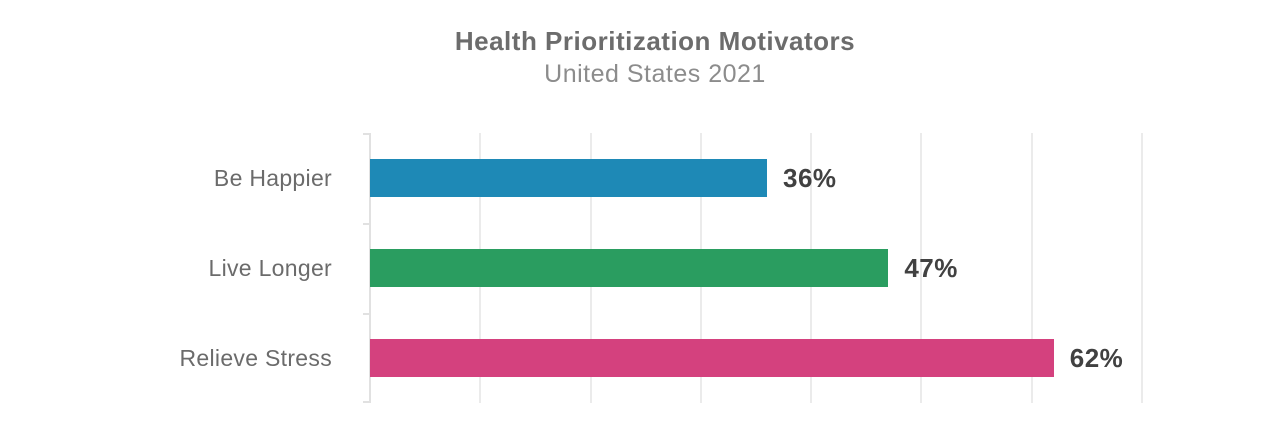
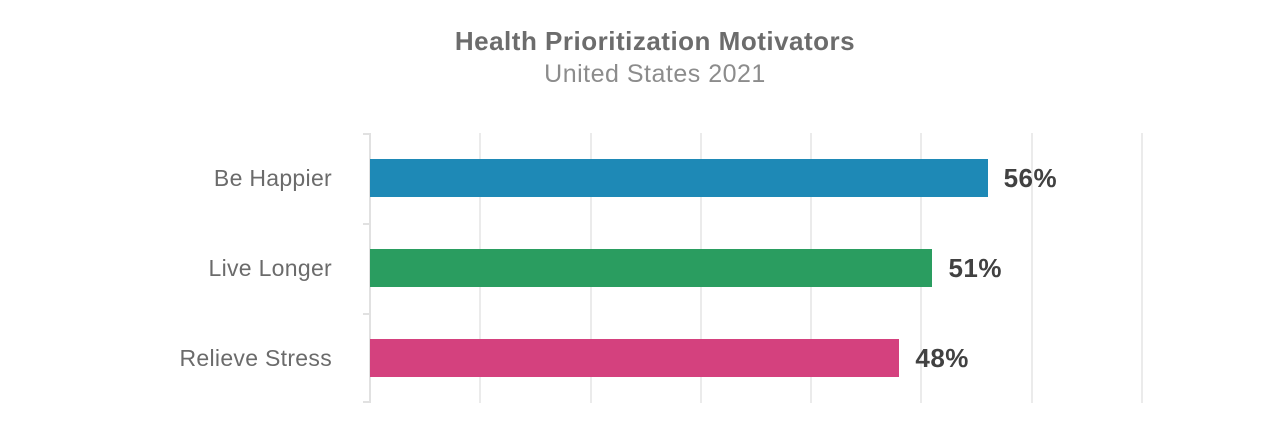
Be Happier: 36% -> 56%
Live Longer: 47% -> 51%
Relieve Stress: 62% -> 48%
